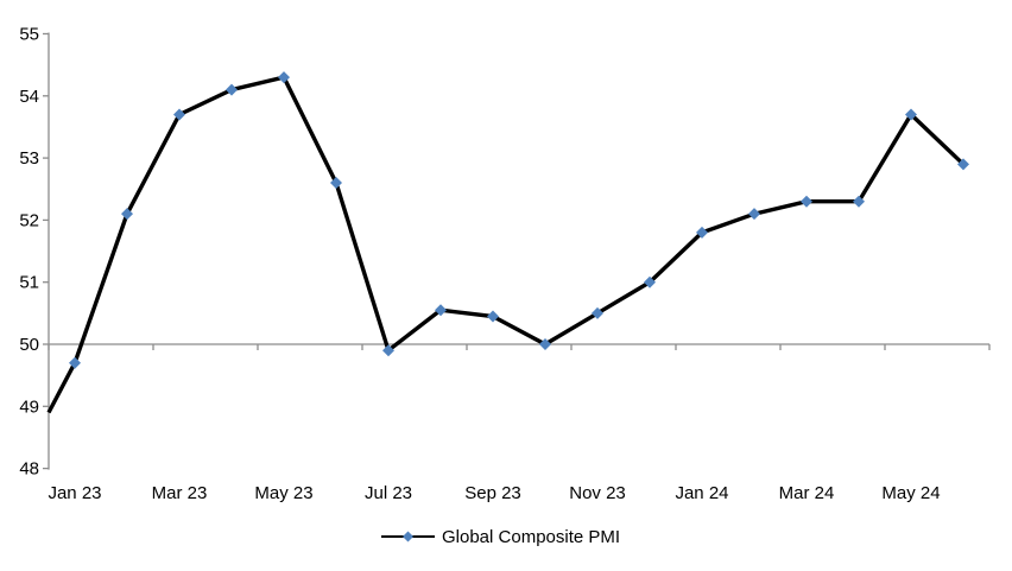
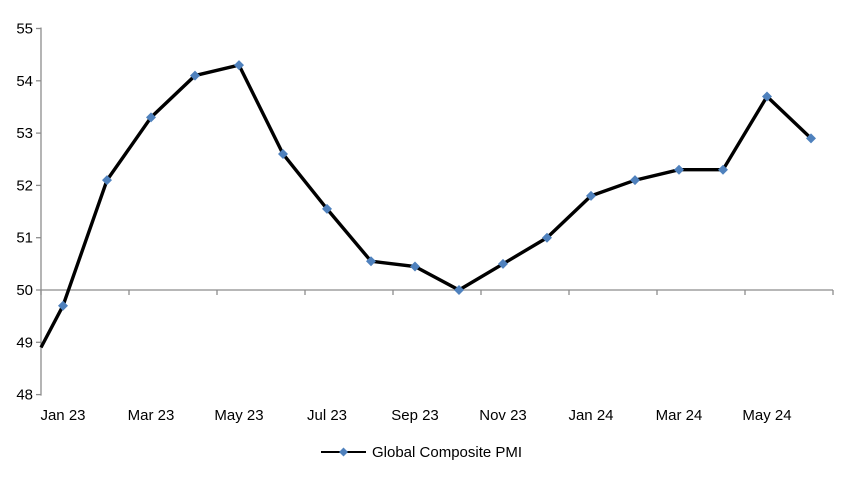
Mar 23: 53.7 -> 53.3
Jul 23: 49.9 -> 51.5
